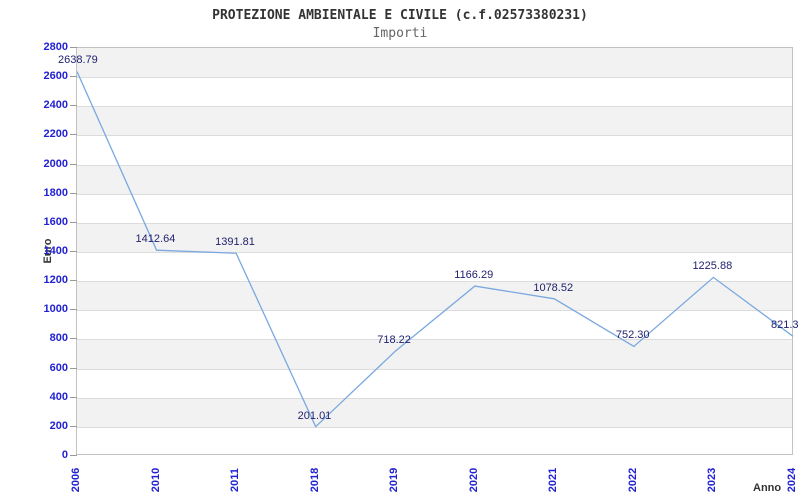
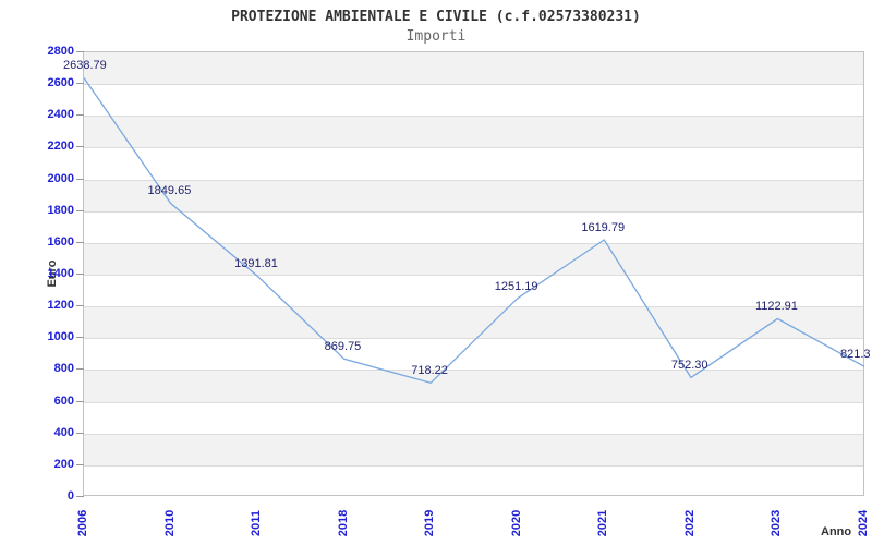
2010: 1412.64 -> 1849.65
2018: 201.01 -> 869.75
2020: 1166.29 -> 1251.19
2021: 1078.52 -> 1619.79
2023: 1225.88 -> 1122.91
